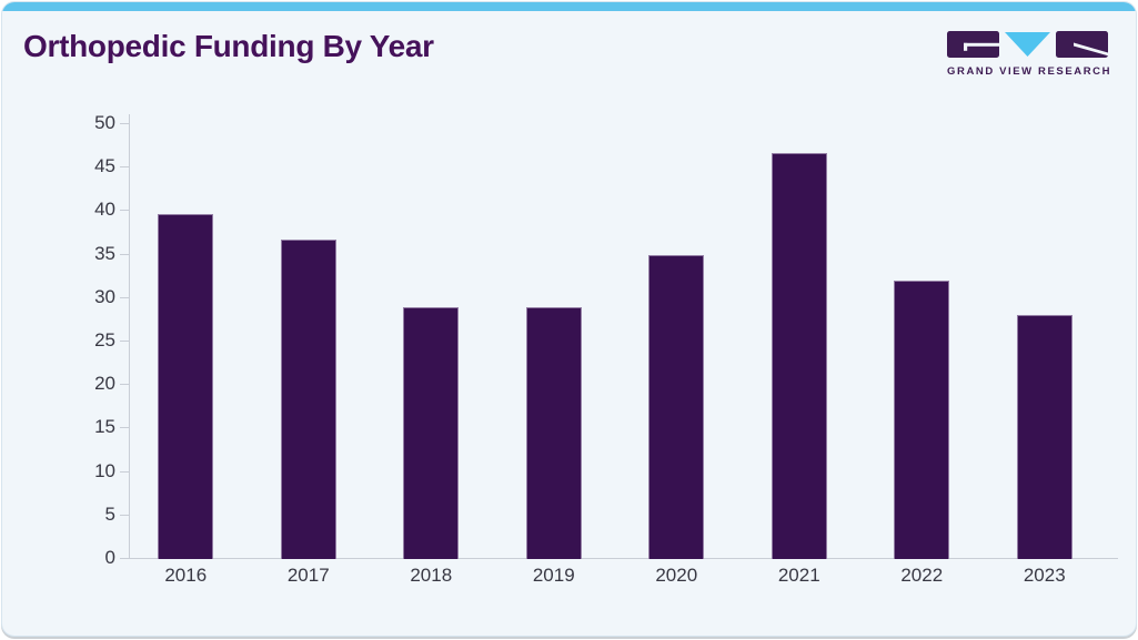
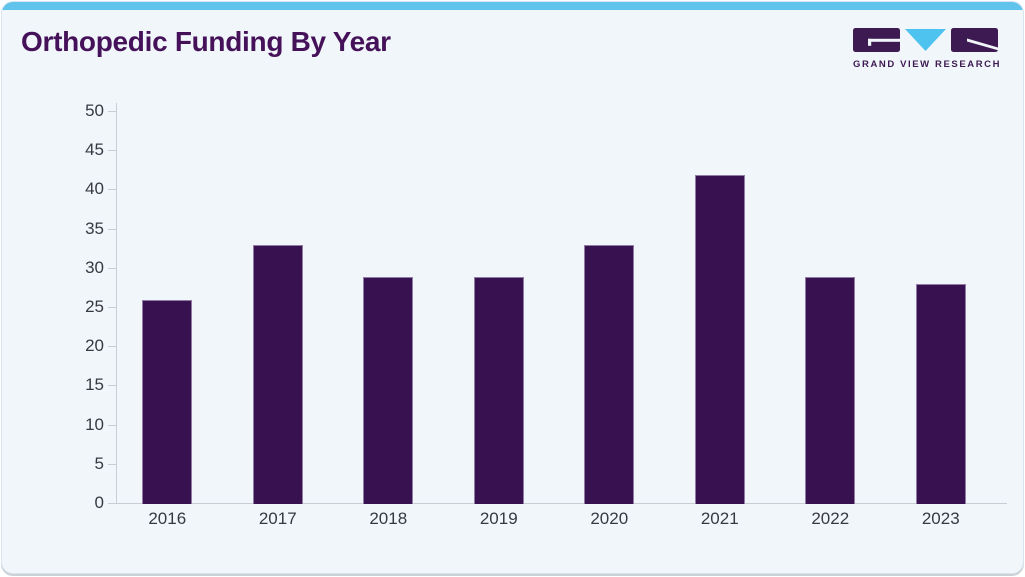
2016: 40 -> 26
2017: 37 -> 33
2020: 35 -> 33
2021: 47 -> 42
2022: 32 -> 29
